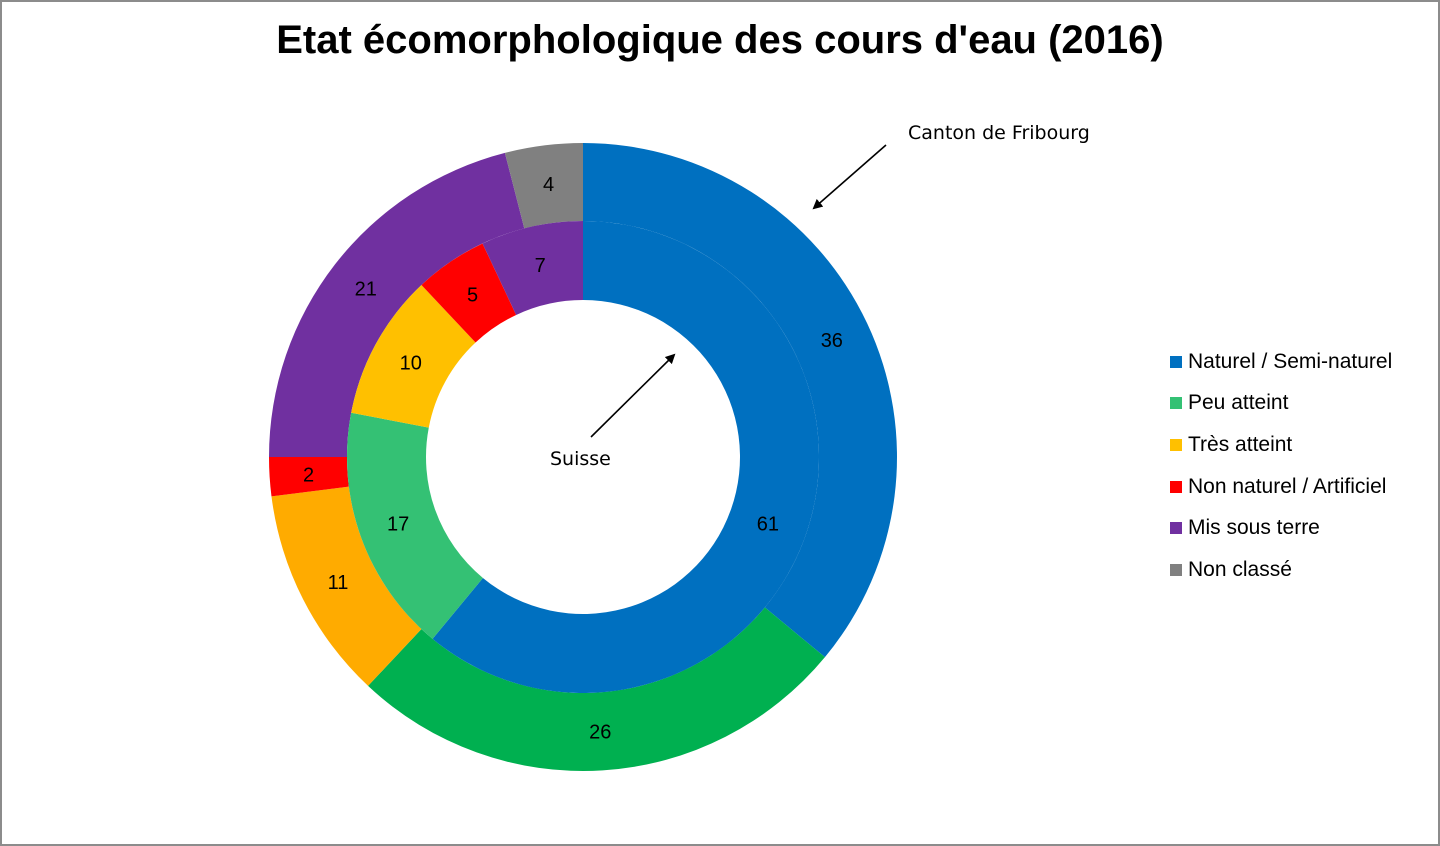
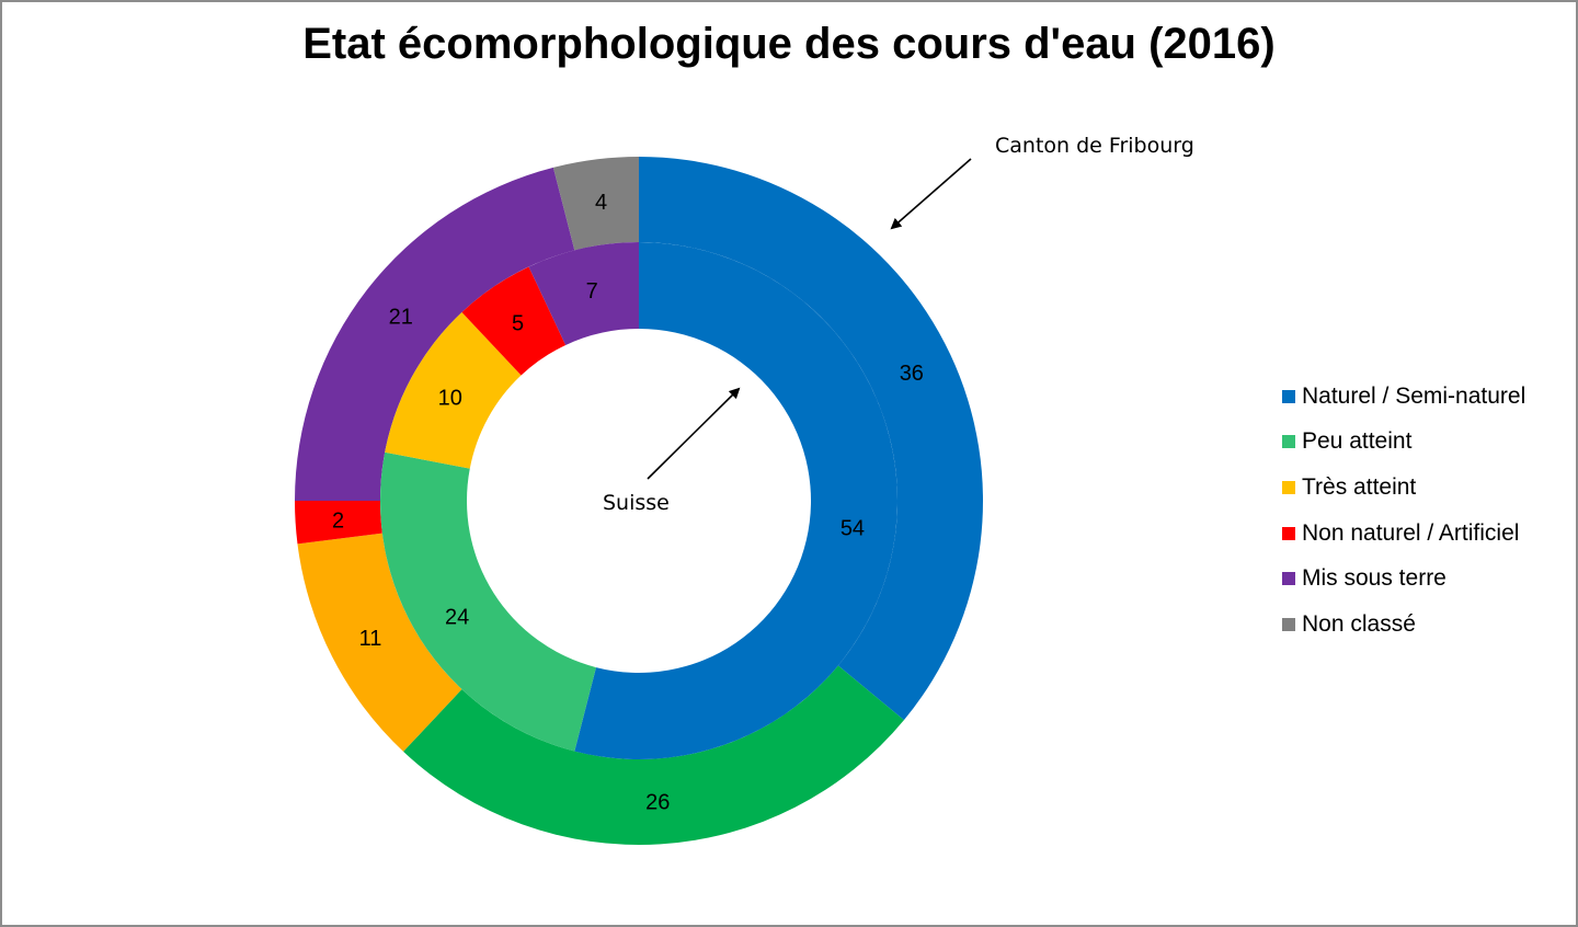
Suisse/Naturel / Semi-naturel: 61 -> 54
Suisse/Peu atteint: 17 -> 24
